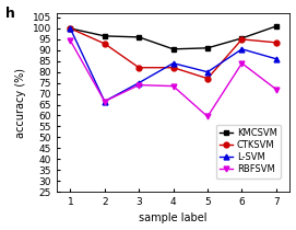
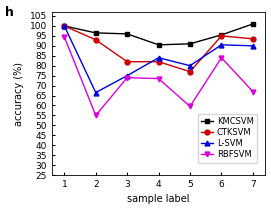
RBFSVM/2: 66 -> 55
L-SVM/7: 86 -> 90
RBFSVM/7: 72 -> 67
